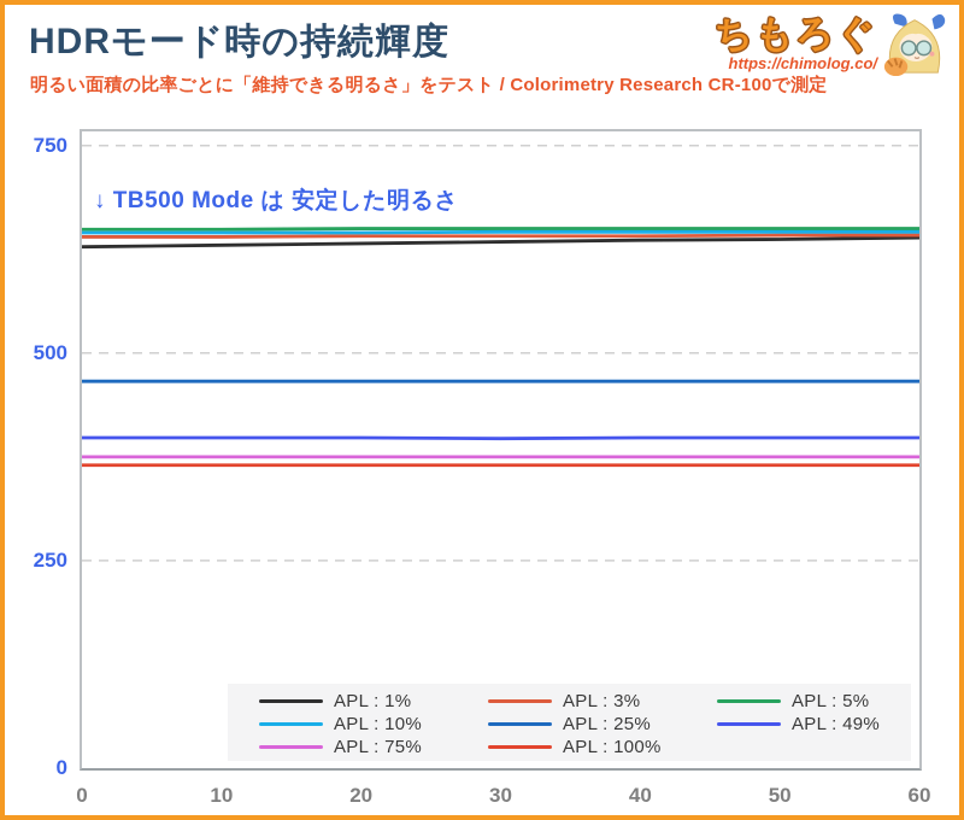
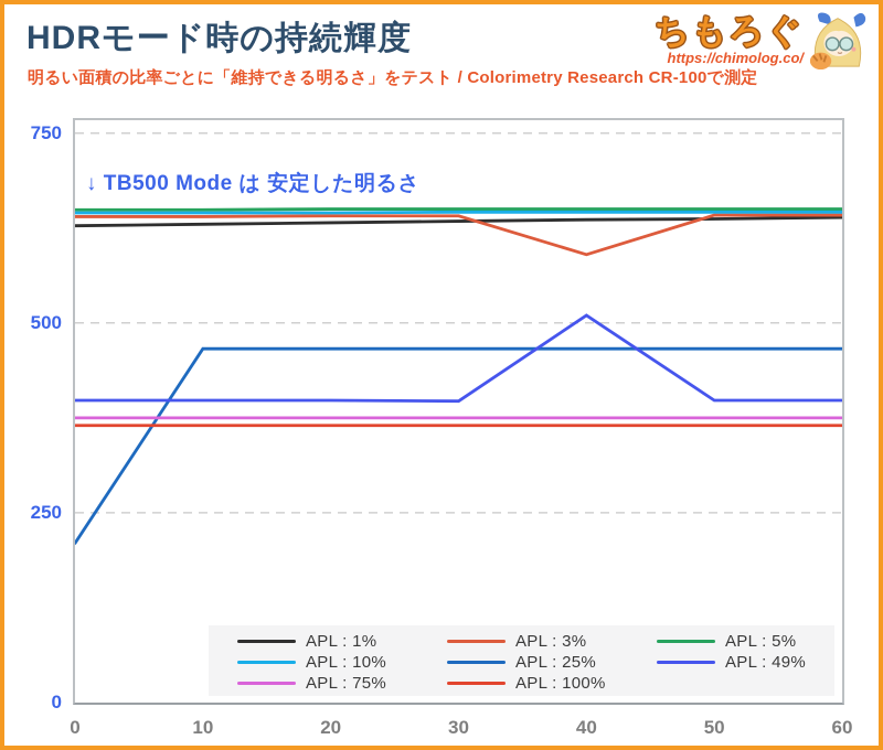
APL : 25%/0: 470 -> 210
APL : 3%/40: 640 -> 590
APL : 49%/40: 400 -> 510
